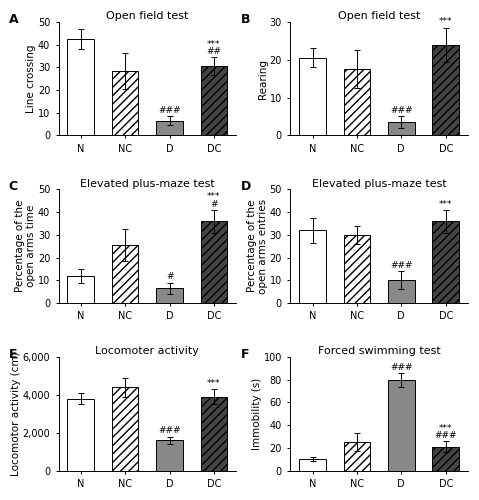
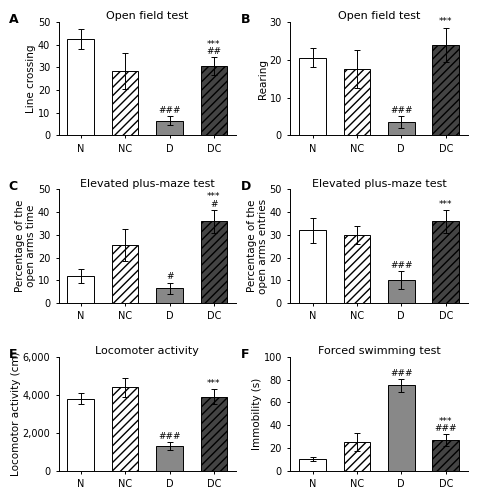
Locomoter activity/D: 1,600 -> 1,300
Forced swimming test/D: 80 -> 75
Forced swimming test/DC: 21 -> 27
